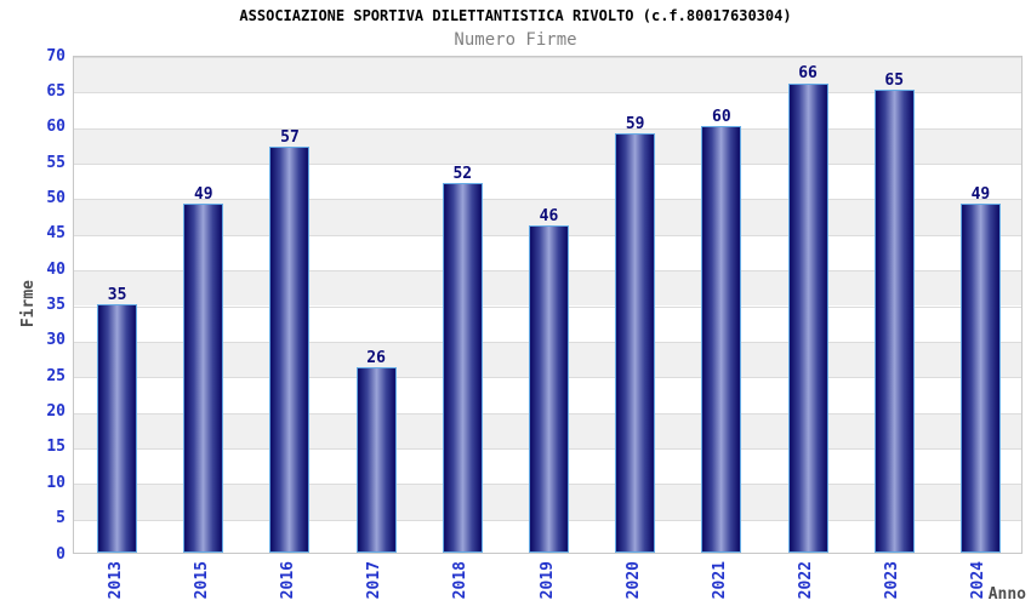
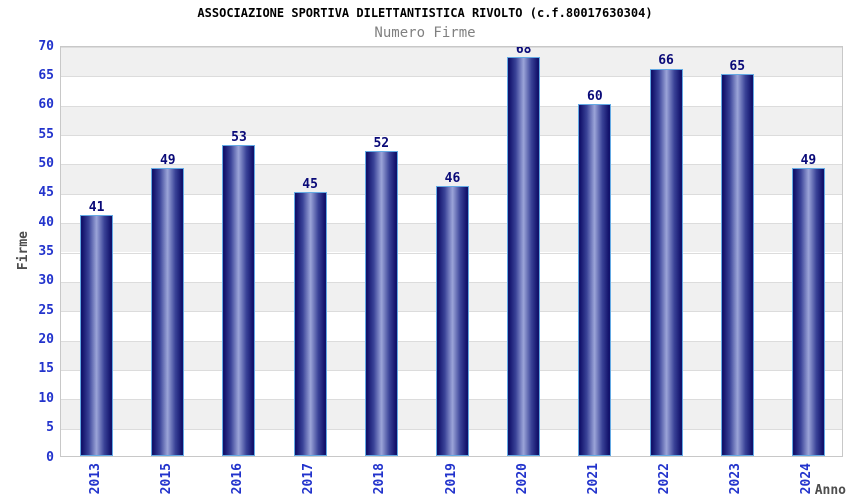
2013: 35 -> 41
2016: 57 -> 53
2017: 26 -> 45
2020: 59 -> 68
